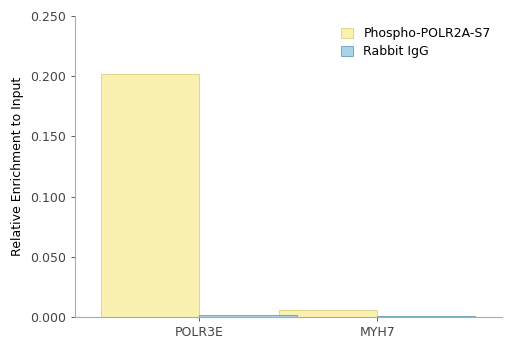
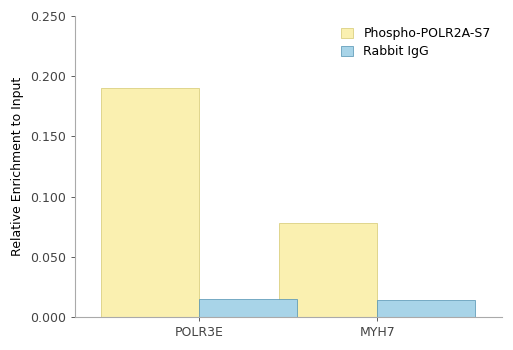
Phospho-POLR2A-S7/POLR3E: 0.202 -> 0.190
Rabbit IgG/POLR3E: 0.002 -> 0.015
Phospho-POLR2A-S7/MYH7: 0.006 -> 0.078
Rabbit IgG/MYH7: 0.001 -> 0.014
